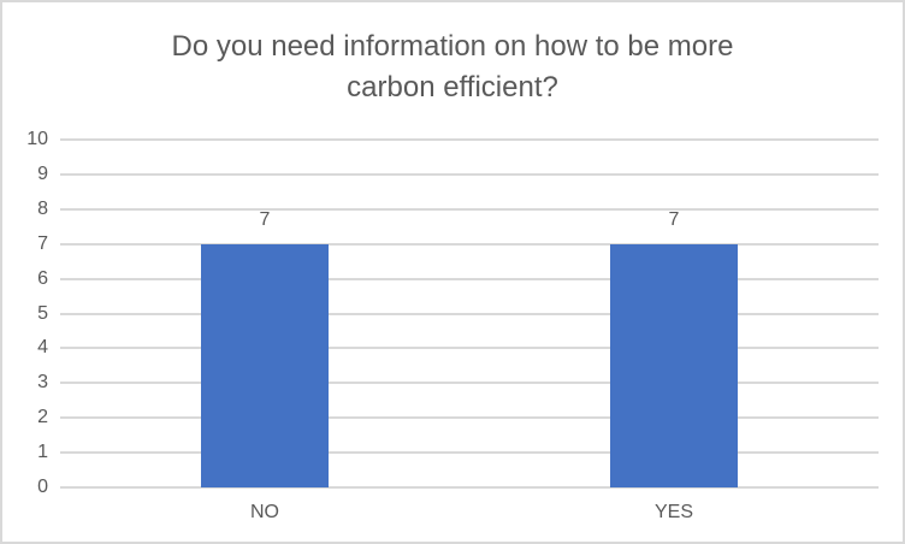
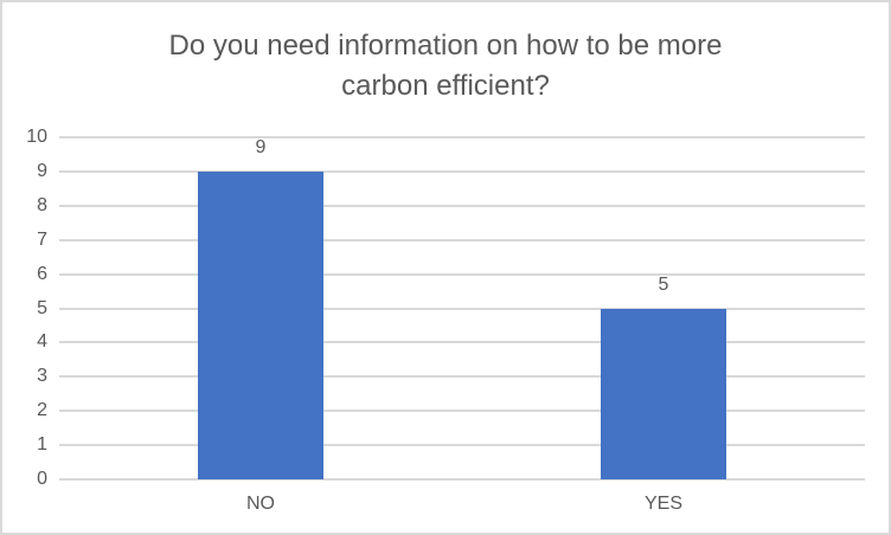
NO: 7 -> 9
YES: 7 -> 5
